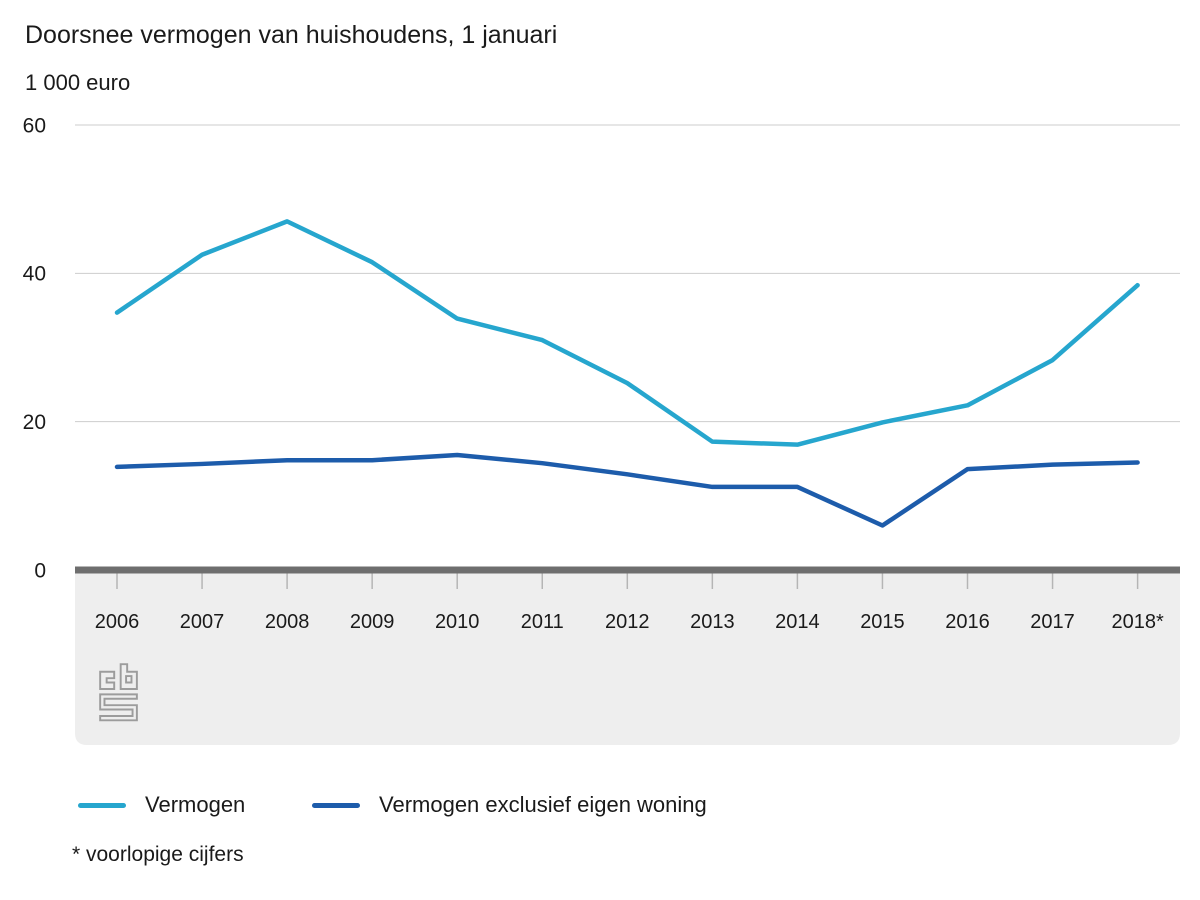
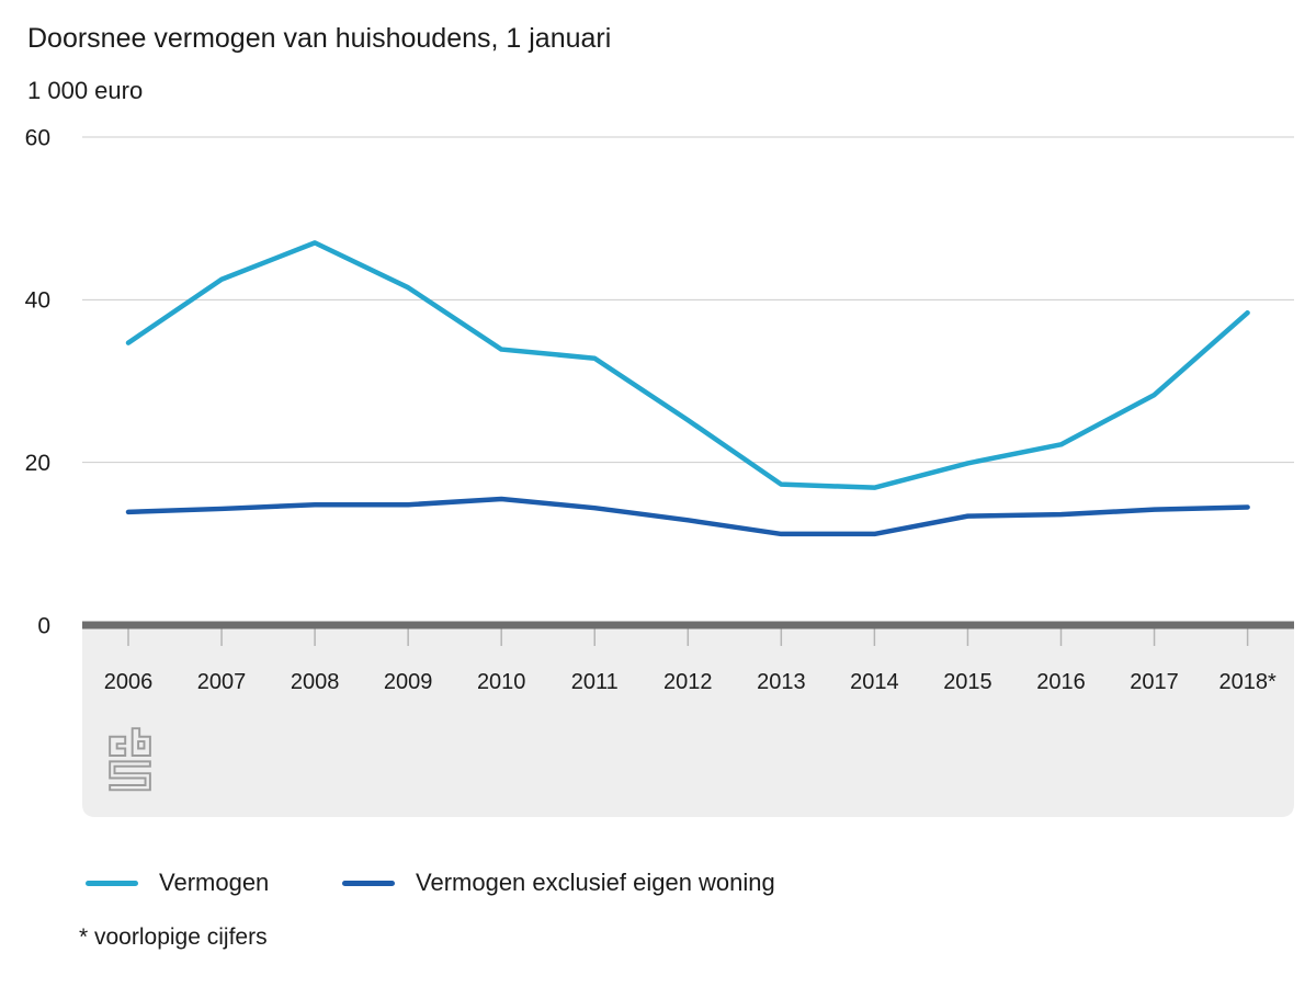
Vermogen/2011: 31 -> 33
Vermogen exclusief eigen woning/2015: 6 -> 13
